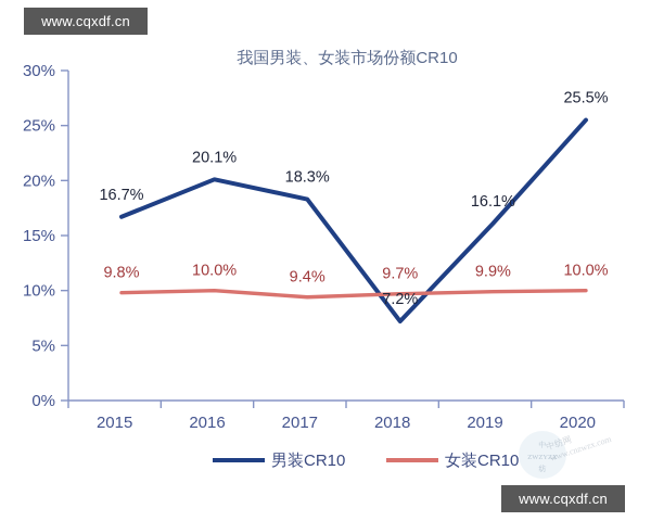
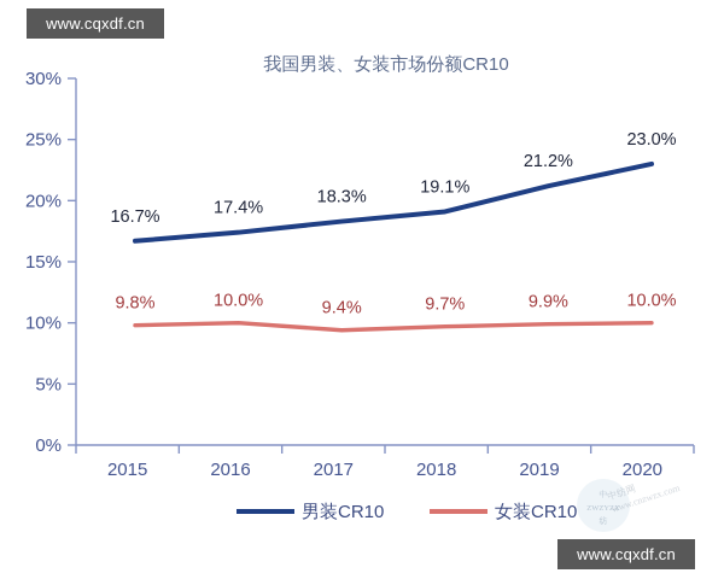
男装CR10/2016: 20.1% -> 17.4%
男装CR10/2018: 7.2% -> 19.1%
男装CR10/2019: 16.1% -> 21.2%
男装CR10/2020: 25.5% -> 23.0%
